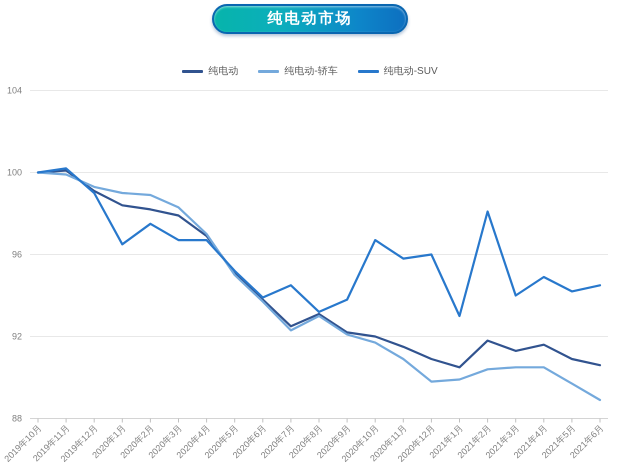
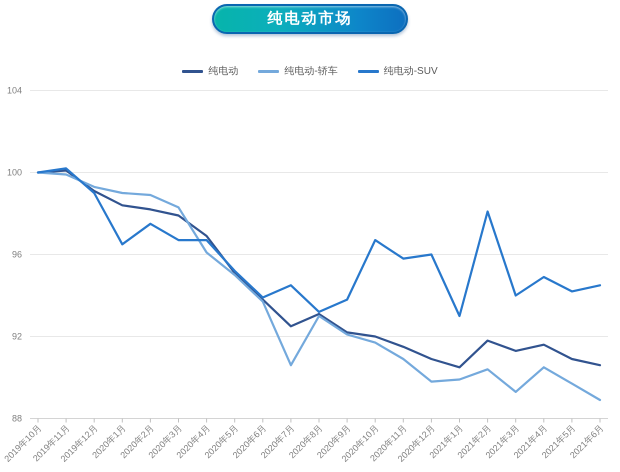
纯电动-轿车/2020年4月: 97.0 -> 96.1
纯电动-轿车/2020年7月: 92.3 -> 90.6
纯电动-轿车/2021年3月: 90.5 -> 89.3
